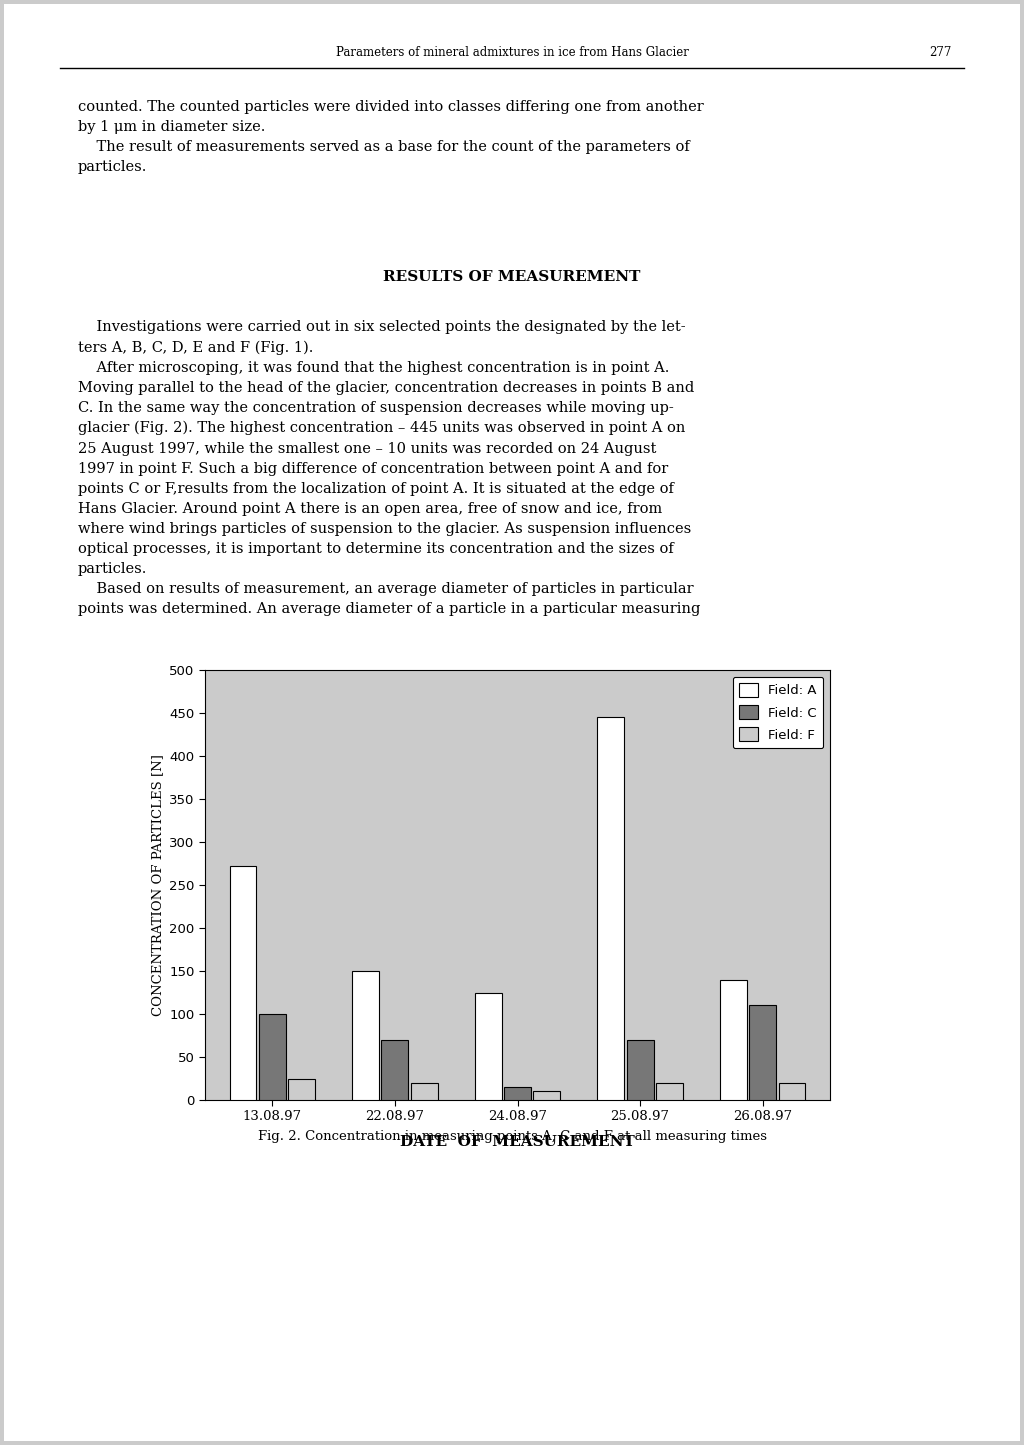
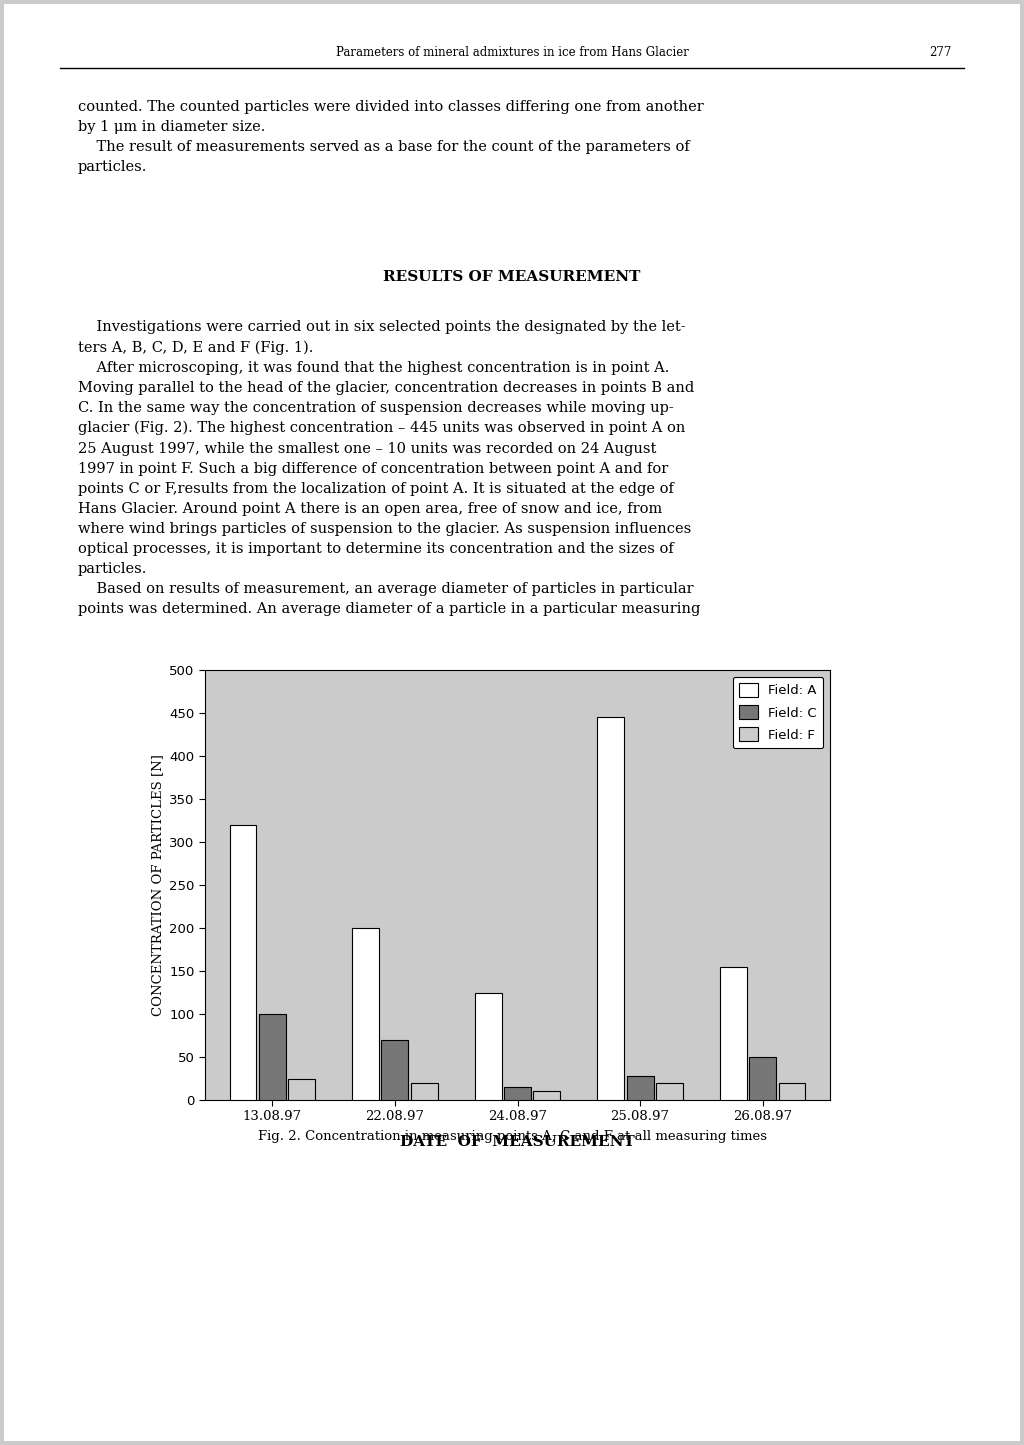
Field: A/13.08.97: 272 -> 320
Field: A/22.08.97: 150 -> 200
Field: C/25.08.97: 70 -> 28
Field: A/26.08.97: 140 -> 155
Field: C/26.08.97: 110 -> 50
